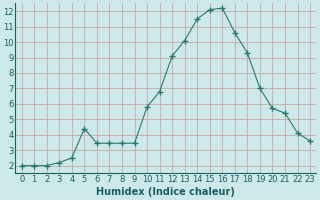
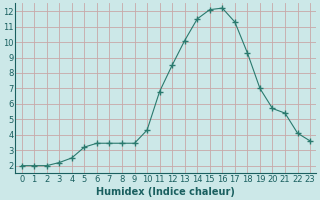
5: 4.4 -> 3.2
10: 5.8 -> 4.3
12: 9.1 -> 8.5
17: 10.6 -> 11.3
